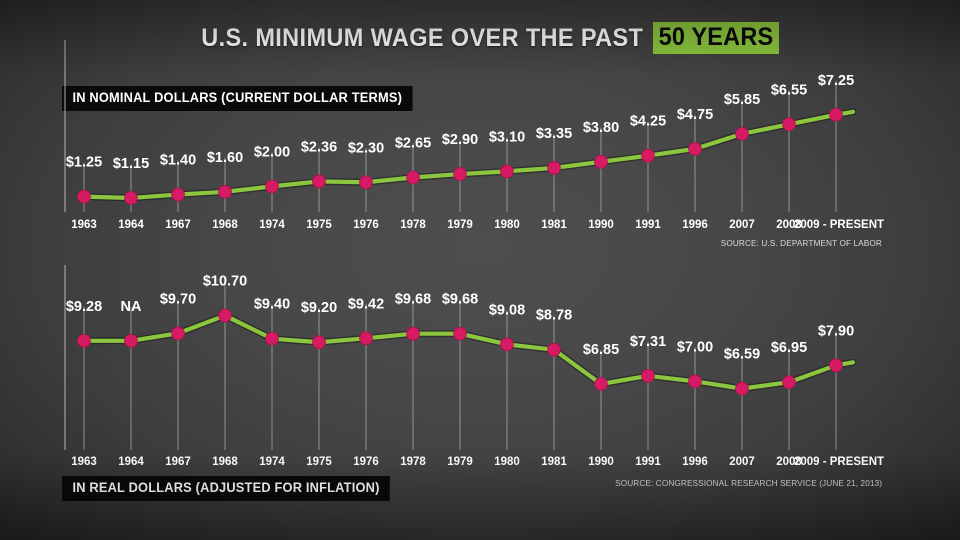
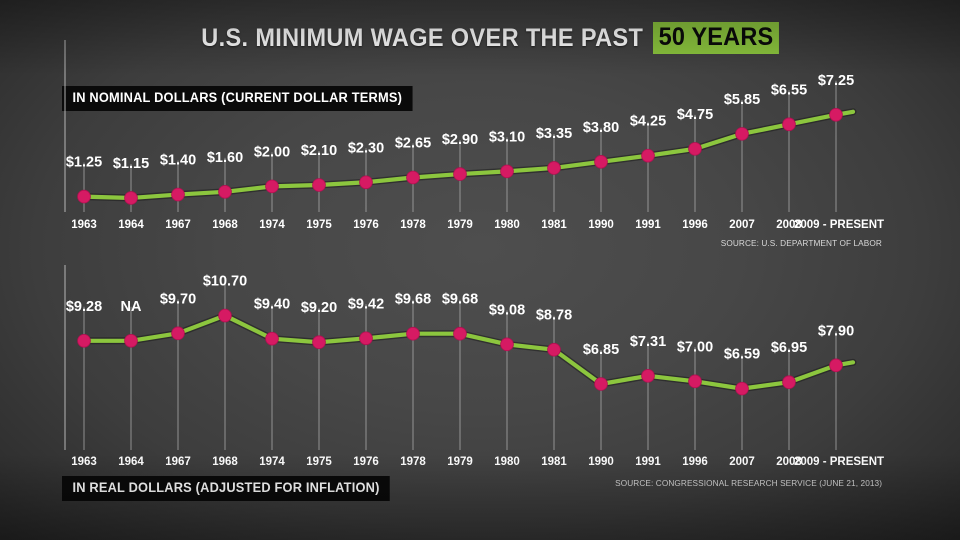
IN NOMINAL DOLLARS (CURRENT DOLLAR TERMS)/1975: $2.36 -> $2.10
